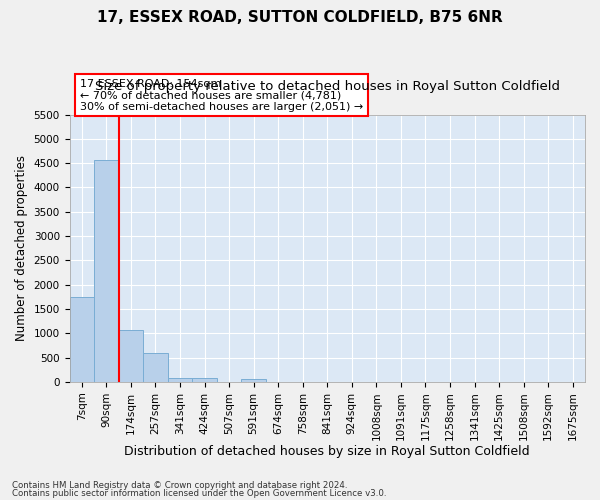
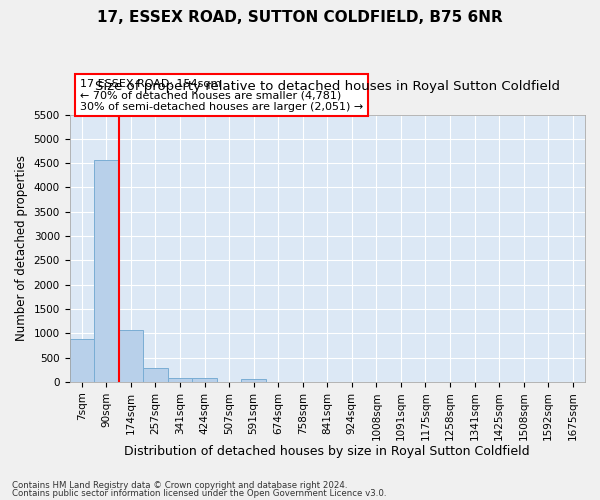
7sqm: 1750 -> 880
257sqm: 600 -> 280
